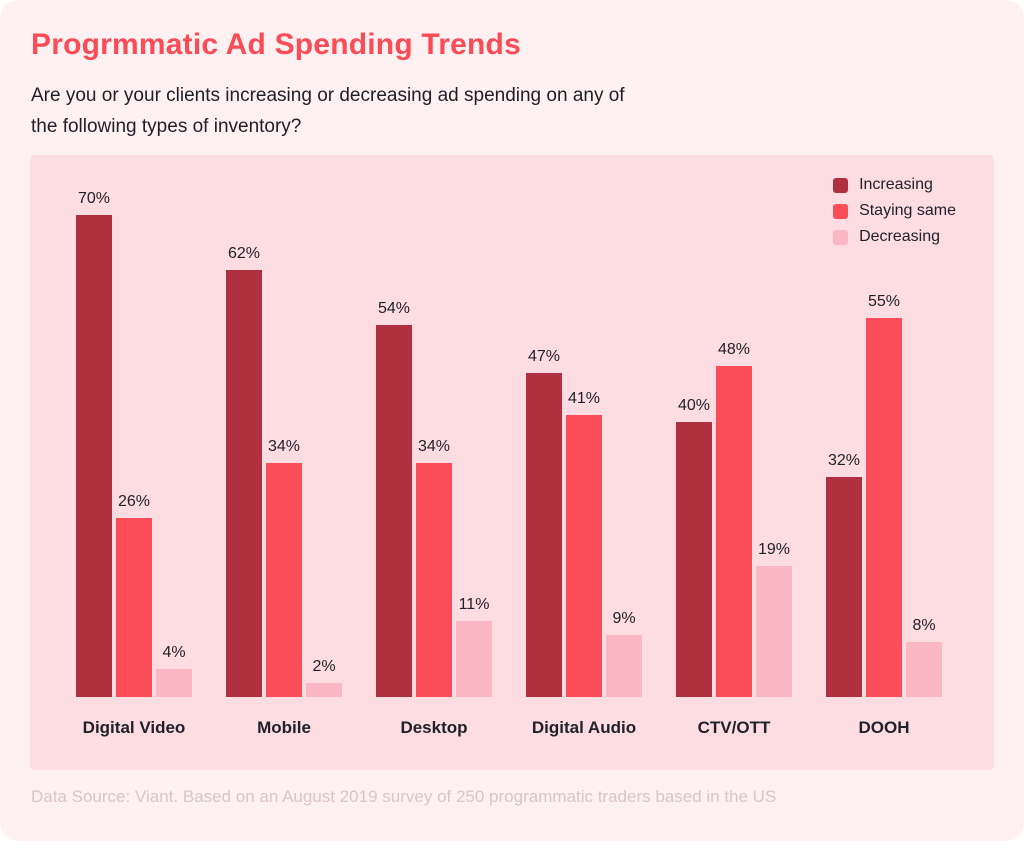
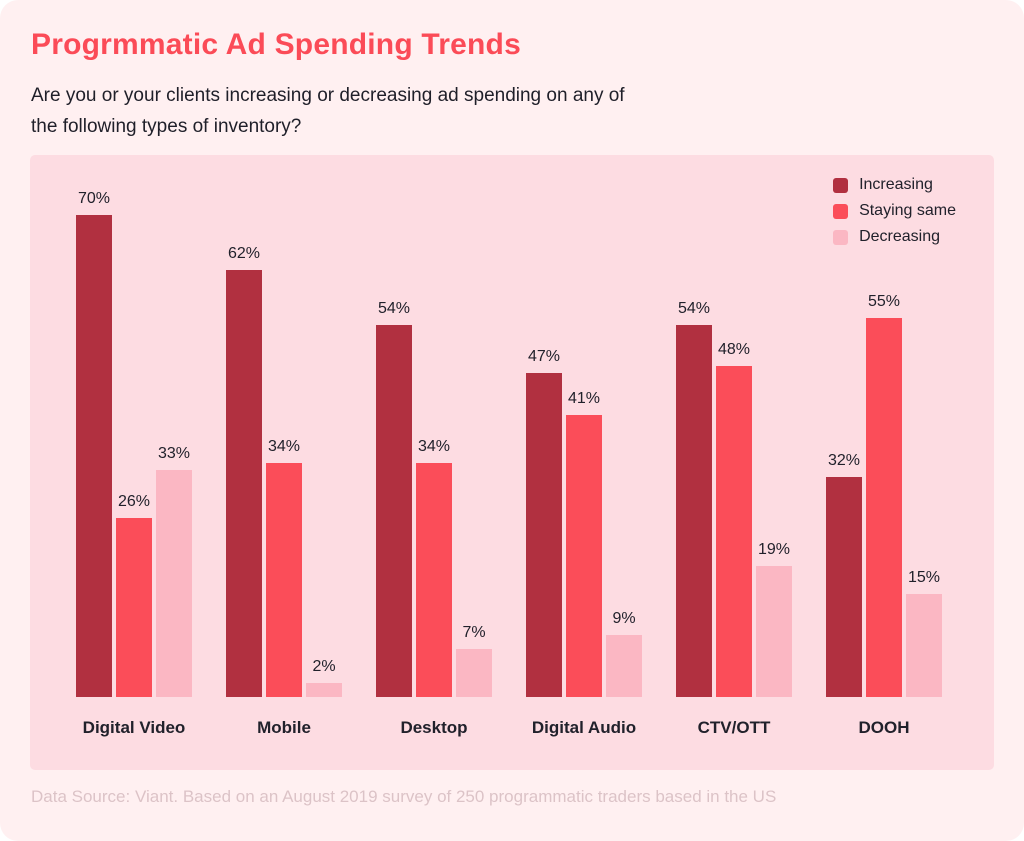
Decreasing/Digital Video: 4% -> 33%
Decreasing/Desktop: 11% -> 7%
Increasing/CTV/OTT: 40% -> 54%
Decreasing/DOOH: 8% -> 15%
